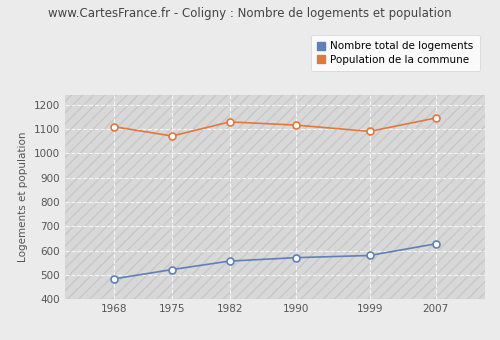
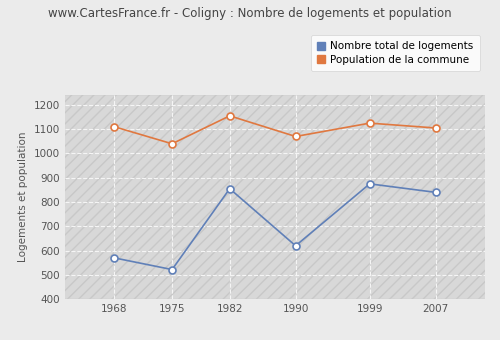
Nombre total de logements/1968: 484 -> 570
Population de la commune/1975: 1072 -> 1040
Nombre total de logements/1982: 557 -> 855
Population de la commune/1982: 1130 -> 1155
Nombre total de logements/1990: 571 -> 620
Population de la commune/1990: 1117 -> 1070
Nombre total de logements/1999: 580 -> 875
Population de la commune/1999: 1091 -> 1125
Nombre total de logements/2007: 628 -> 840
Population de la commune/2007: 1146 -> 1105
